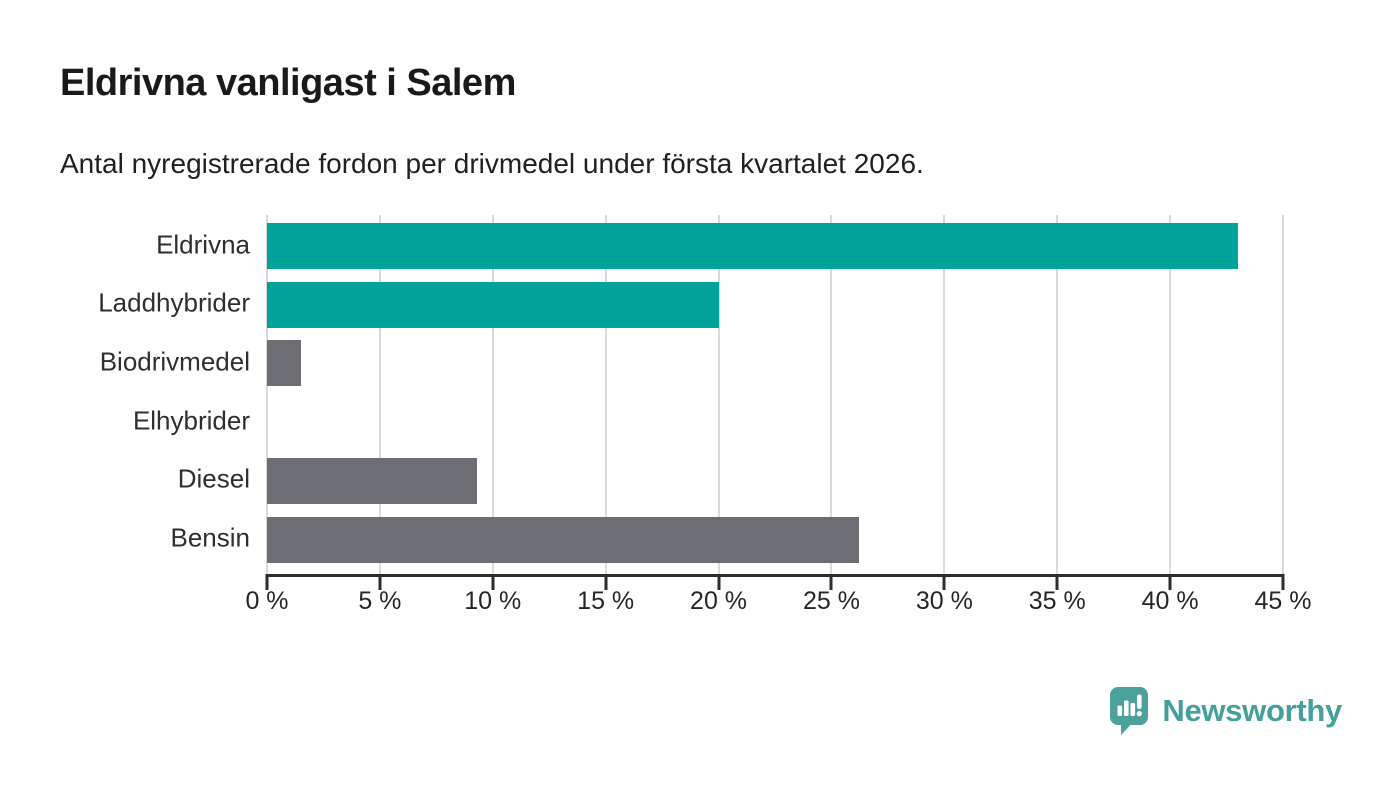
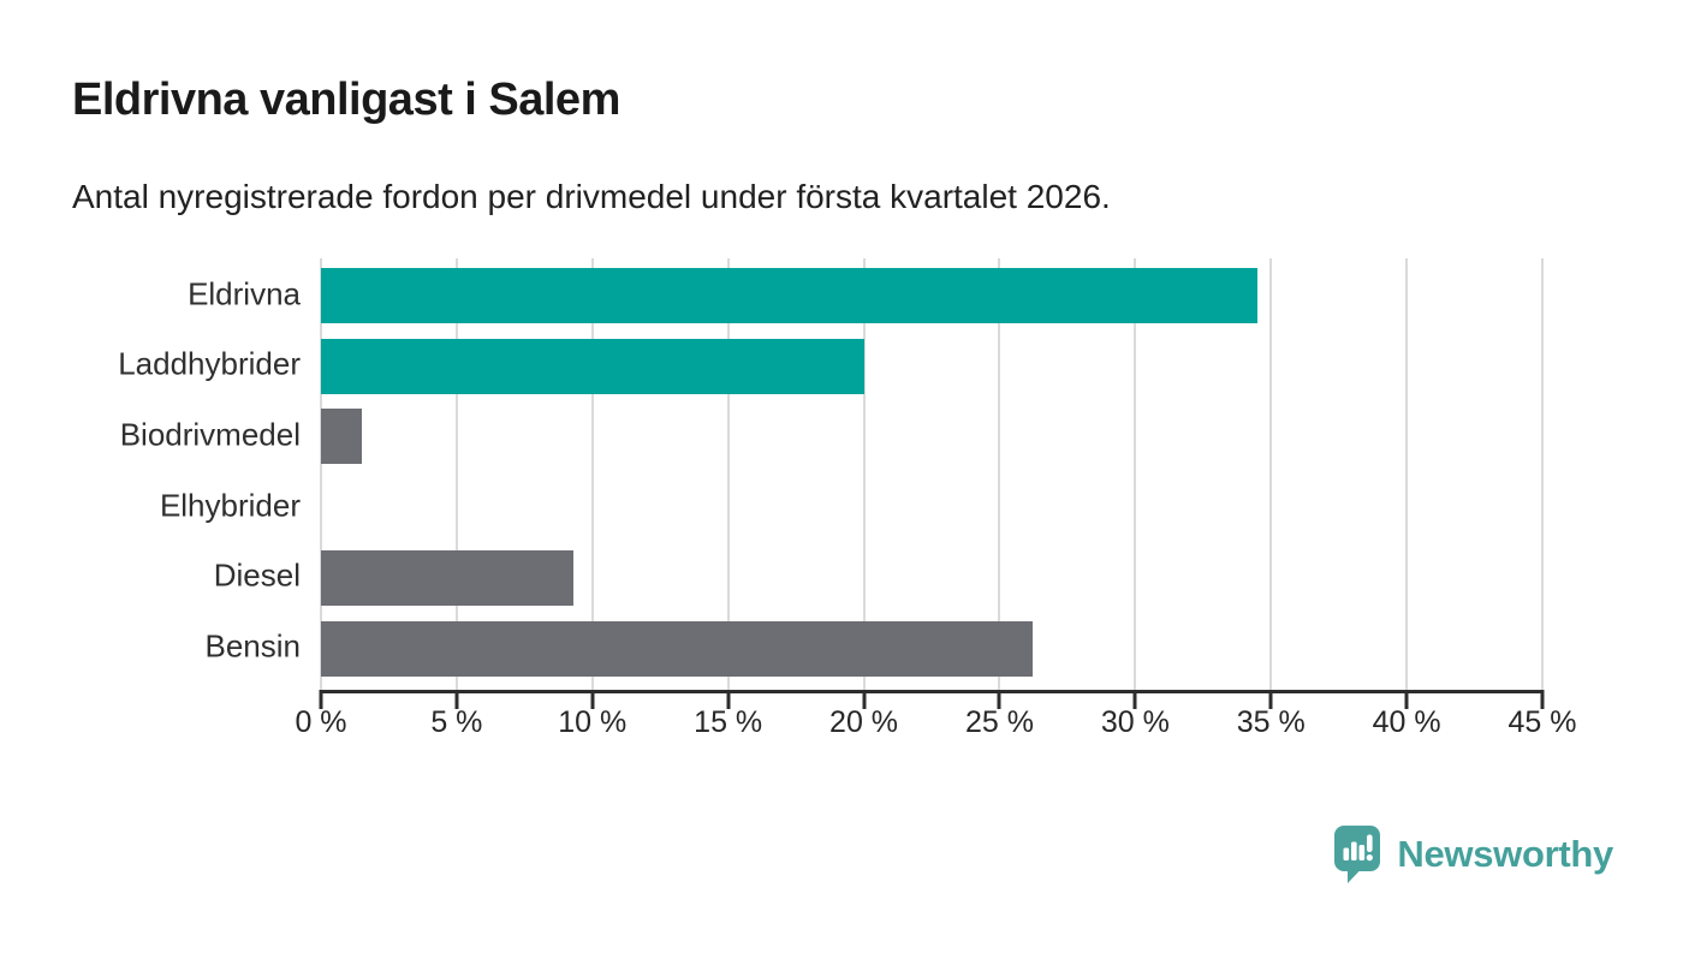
Eldrivna: 43.0% -> 34.5%
